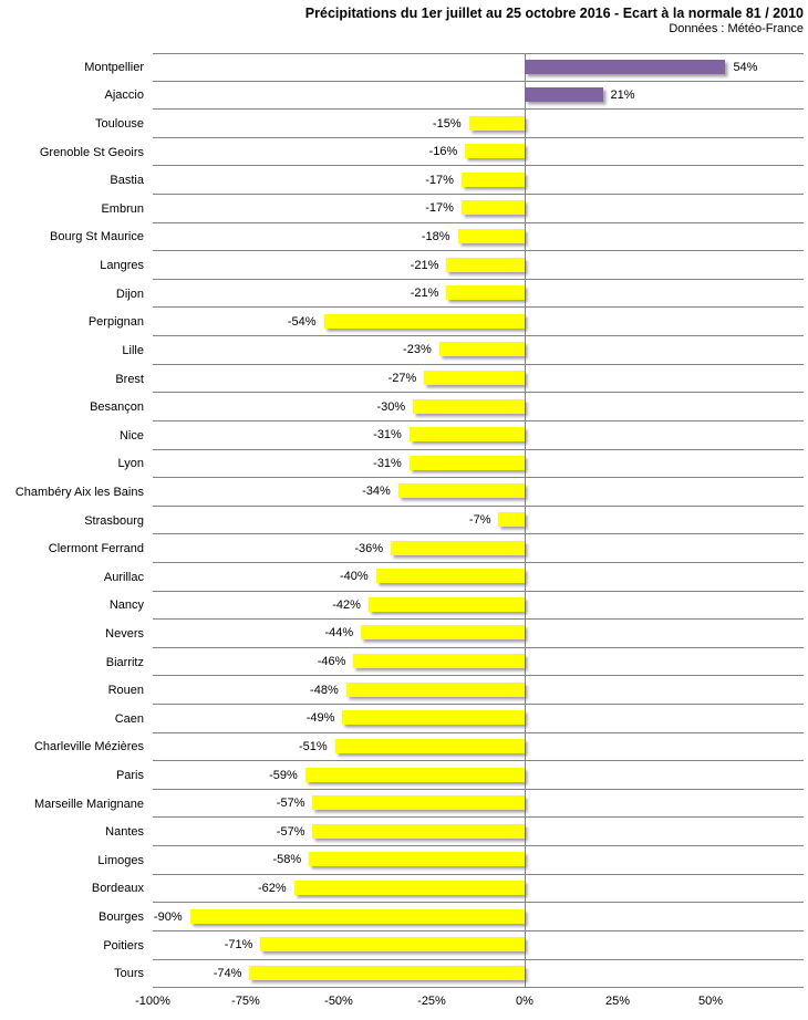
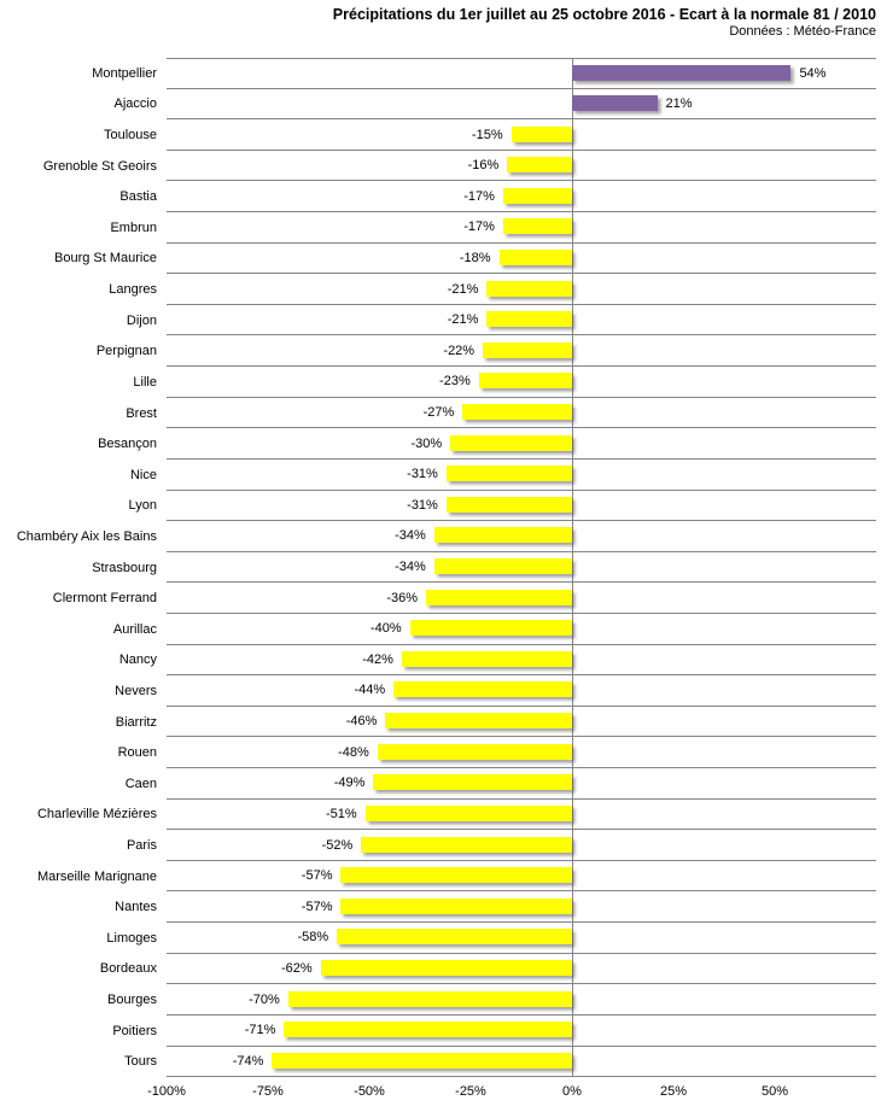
Perpignan: -54% -> -22%
Strasbourg: -7% -> -34%
Paris: -59% -> -52%
Bourges: -90% -> -70%
